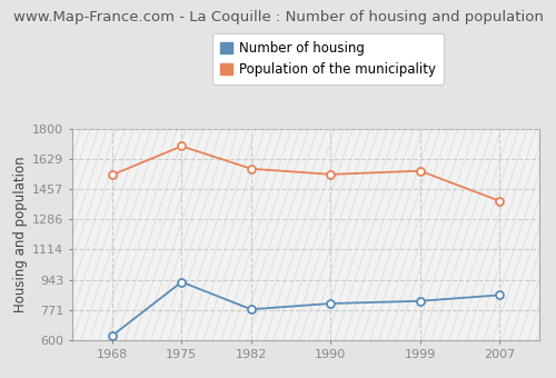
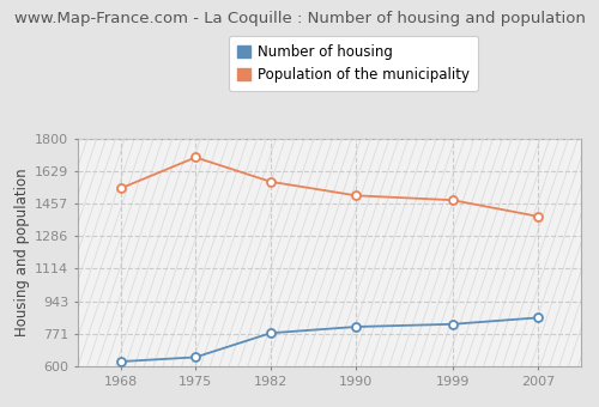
Number of housing/1975: 930 -> 650
Population of the municipality/1990: 1540 -> 1500
Population of the municipality/1999: 1560 -> 1480
